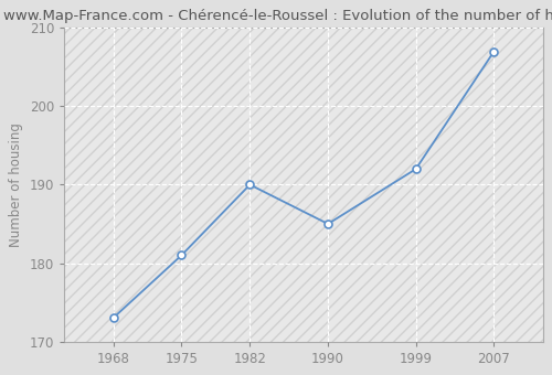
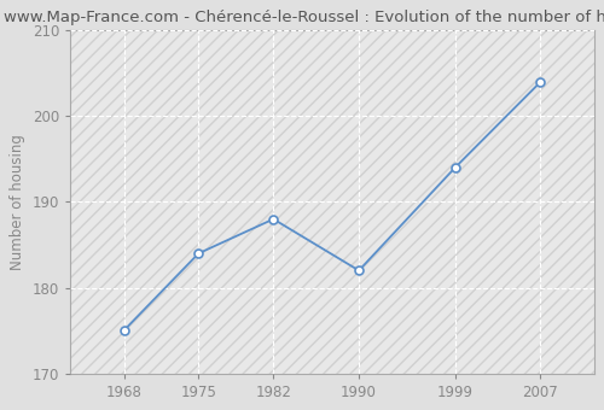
1968: 173 -> 175
1975: 181 -> 184
1982: 190 -> 188
1990: 185 -> 182
1999: 192 -> 194
2007: 207 -> 204
